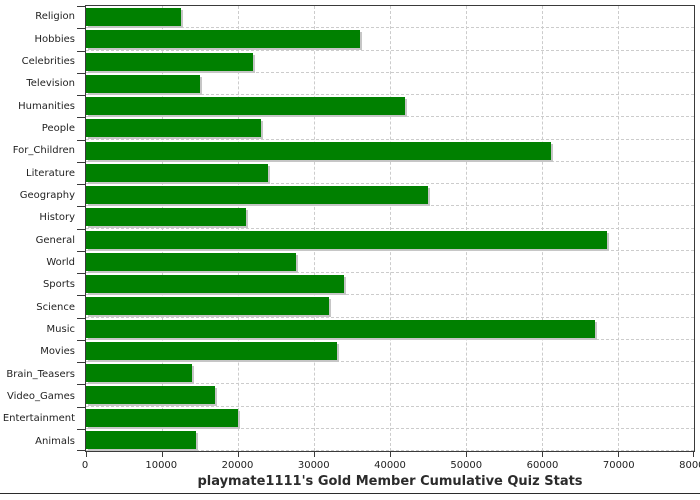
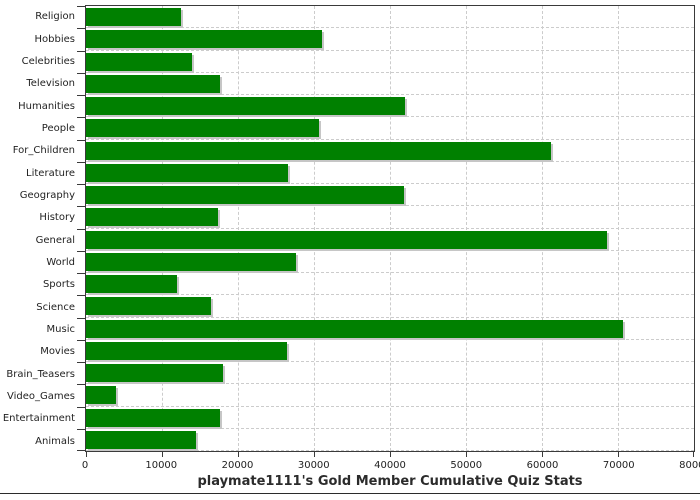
Hobbies: 36000 -> 31000
Celebrities: 22000 -> 14000
Television: 15000 -> 18000
People: 23000 -> 31000
Literature: 24000 -> 27000
Geography: 45000 -> 42000
History: 21000 -> 17000
Sports: 34000 -> 12000
Science: 32000 -> 16000
Music: 67000 -> 71000
Movies: 33000 -> 26000
Brain_Teasers: 14000 -> 18000
Video_Games: 17000 -> 4000
Entertainment: 20000 -> 18000
